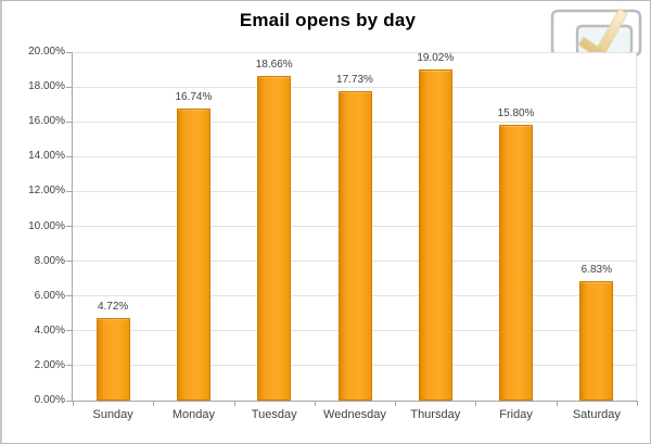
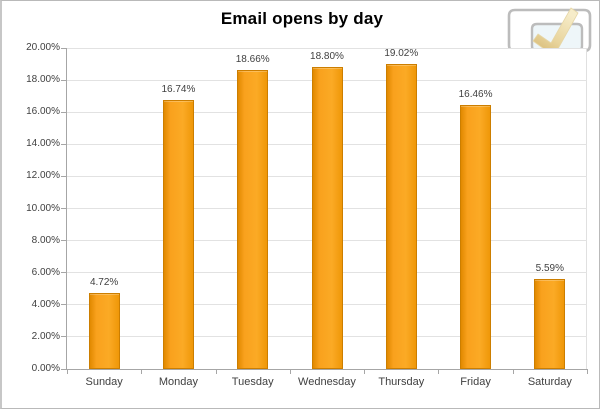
Wednesday: 17.73% -> 18.80%
Friday: 15.80% -> 16.46%
Saturday: 6.83% -> 5.59%
